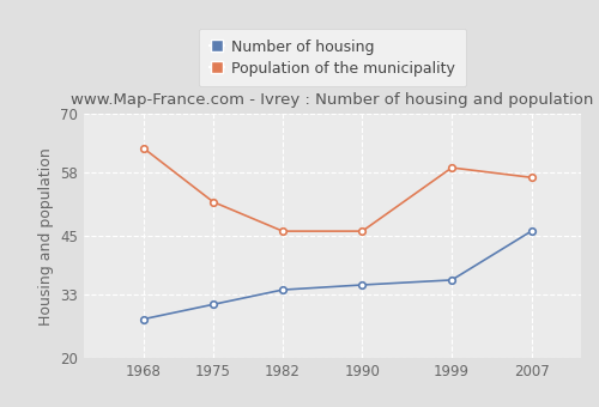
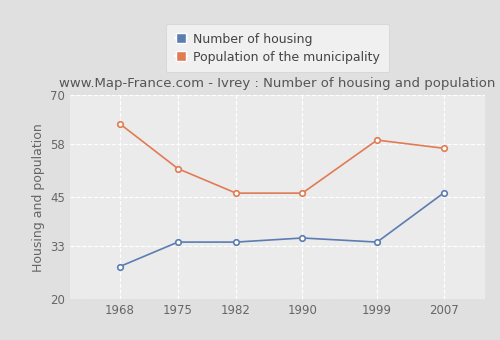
Number of housing/1975: 31 -> 34
Number of housing/1999: 36 -> 34
